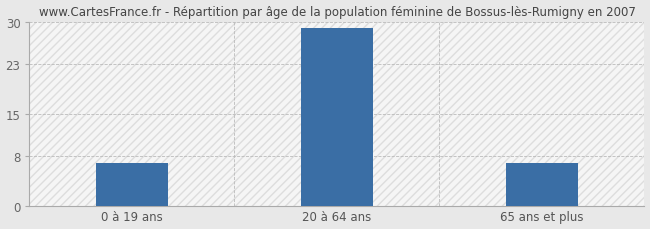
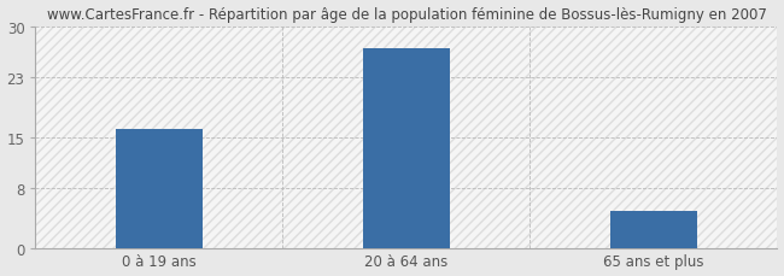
0 à 19 ans: 7 -> 16
20 à 64 ans: 29 -> 27
65 ans et plus: 7 -> 5
